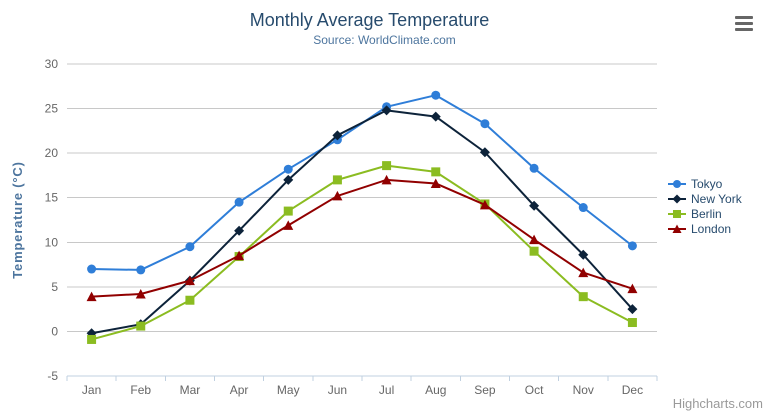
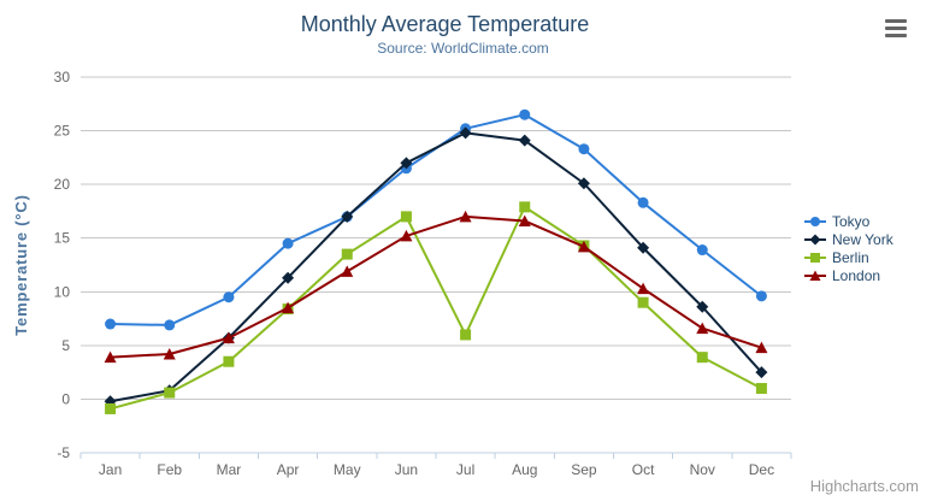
Tokyo/May: 18 -> 17
Berlin/Jul: 19 -> 6
